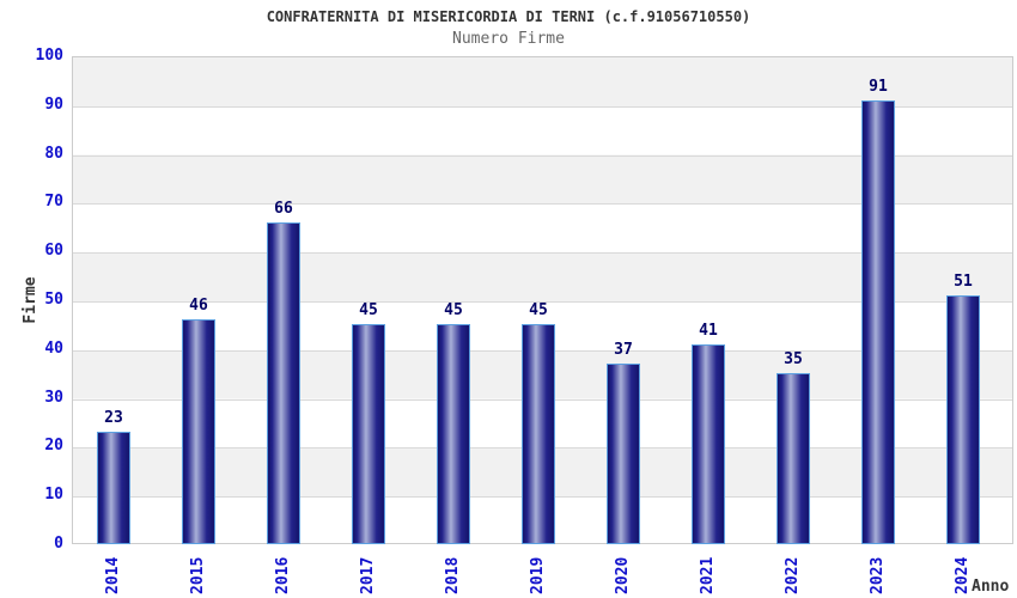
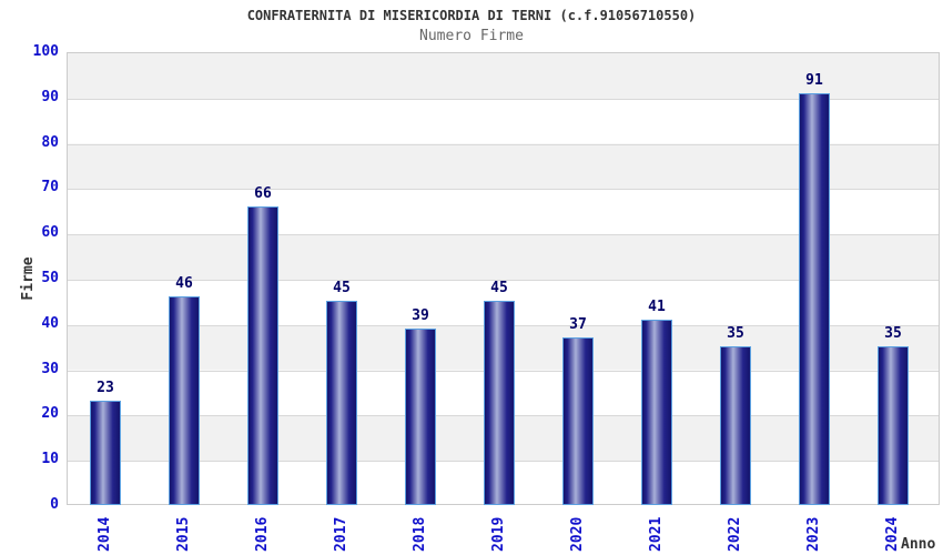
2018: 45 -> 39
2024: 51 -> 35
